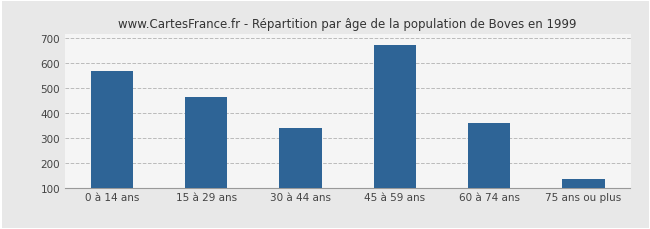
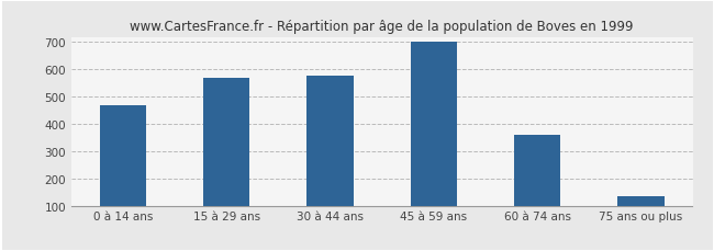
0 à 14 ans: 570 -> 468
15 à 29 ans: 465 -> 570
30 à 44 ans: 340 -> 578
45 à 59 ans: 675 -> 700
